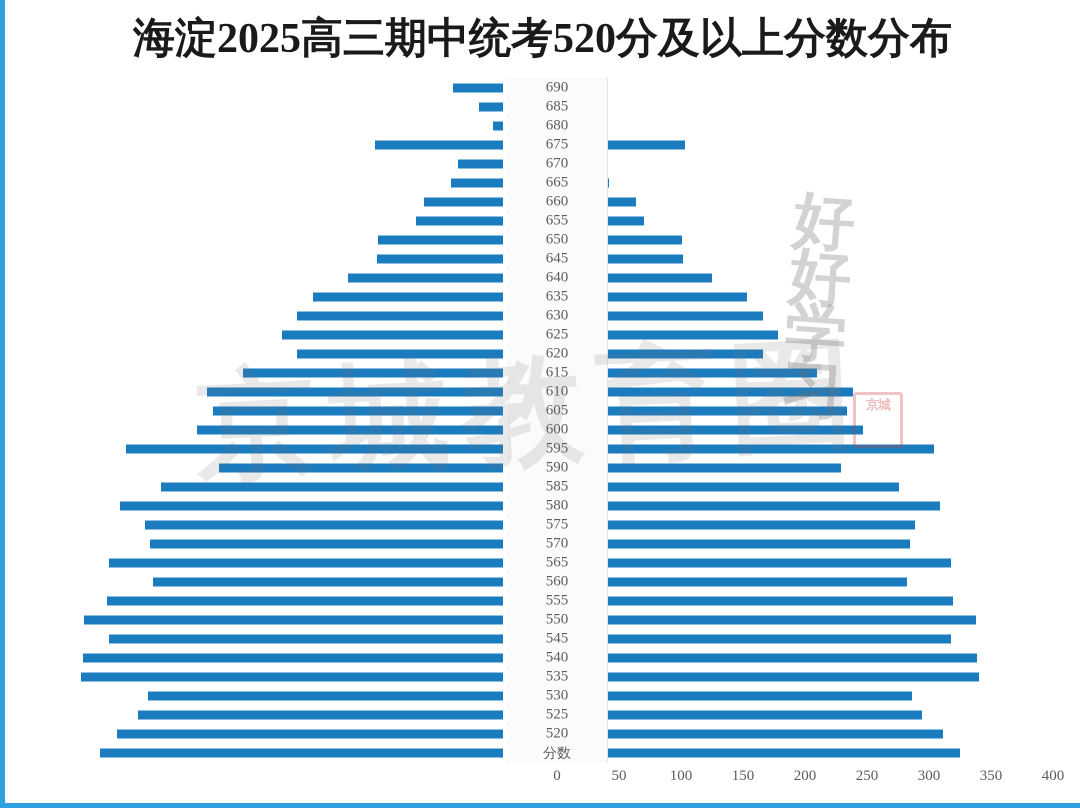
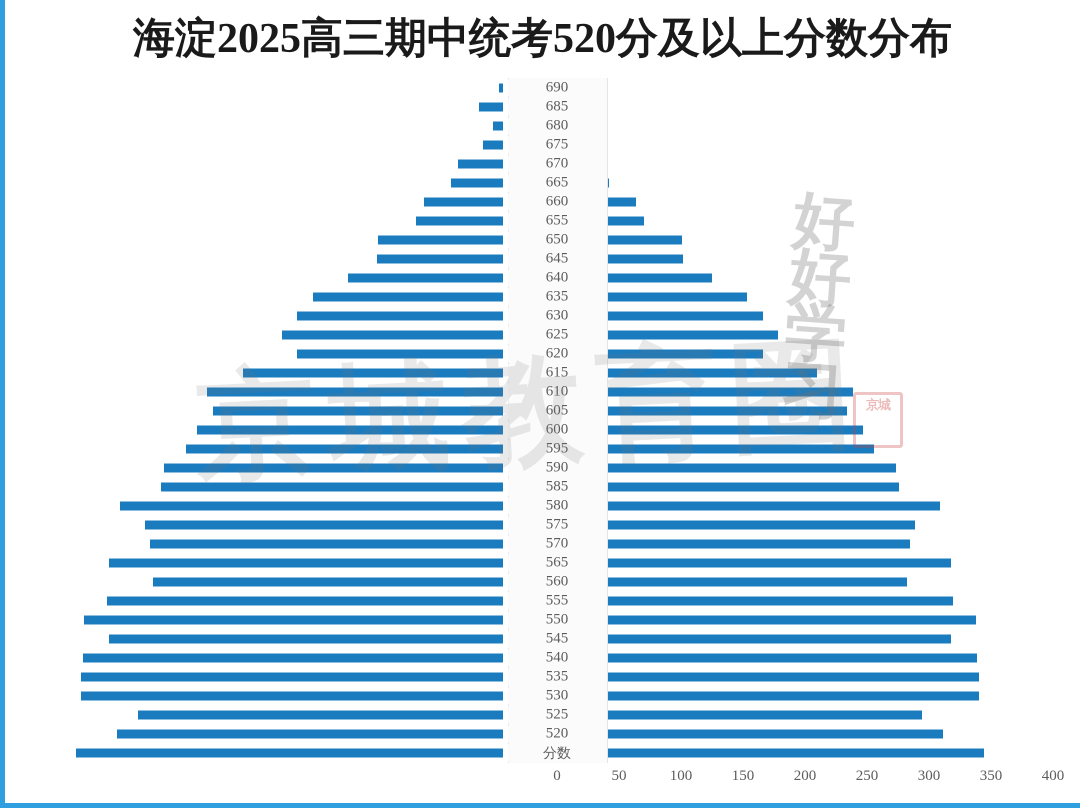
690: 40 -> 3
675: 103 -> 16
595: 304 -> 256
590: 229 -> 273
530: 286 -> 340
分数: 325 -> 344
